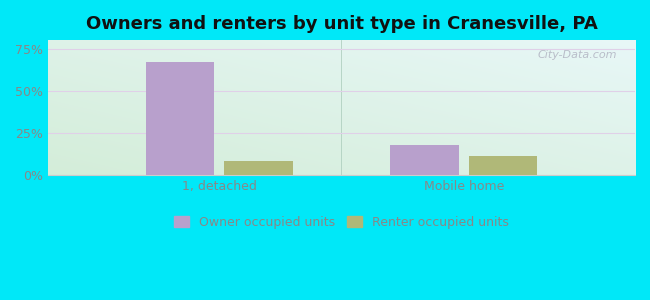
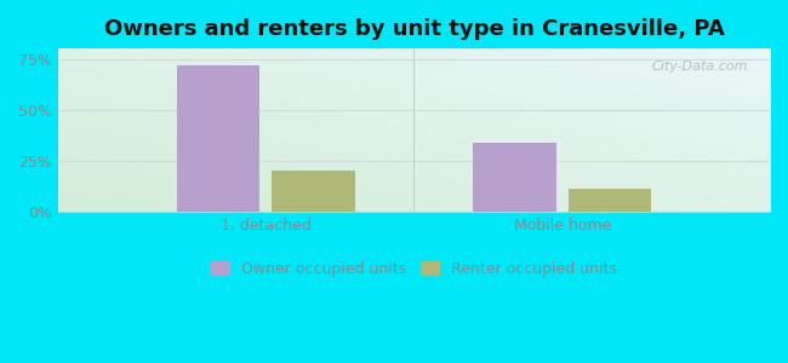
Owner occupied units/1, detached: 67% -> 72%
Renter occupied units/1, detached: 8% -> 20%
Owner occupied units/Mobile home: 18% -> 34%
